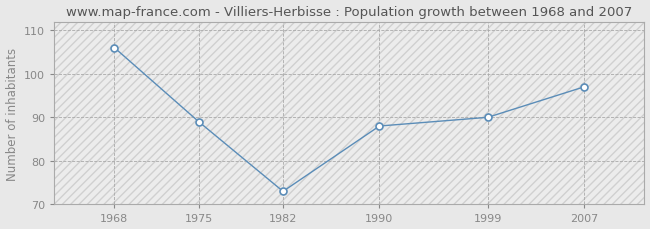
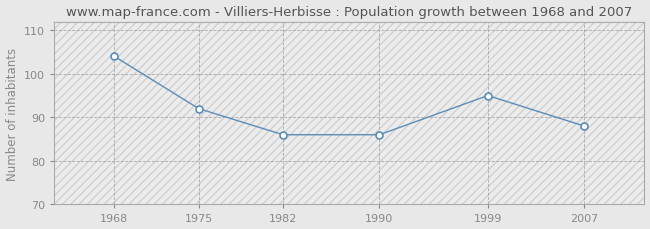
1968: 106 -> 104
1975: 89 -> 92
1982: 73 -> 86
1990: 88 -> 86
1999: 90 -> 95
2007: 97 -> 88
